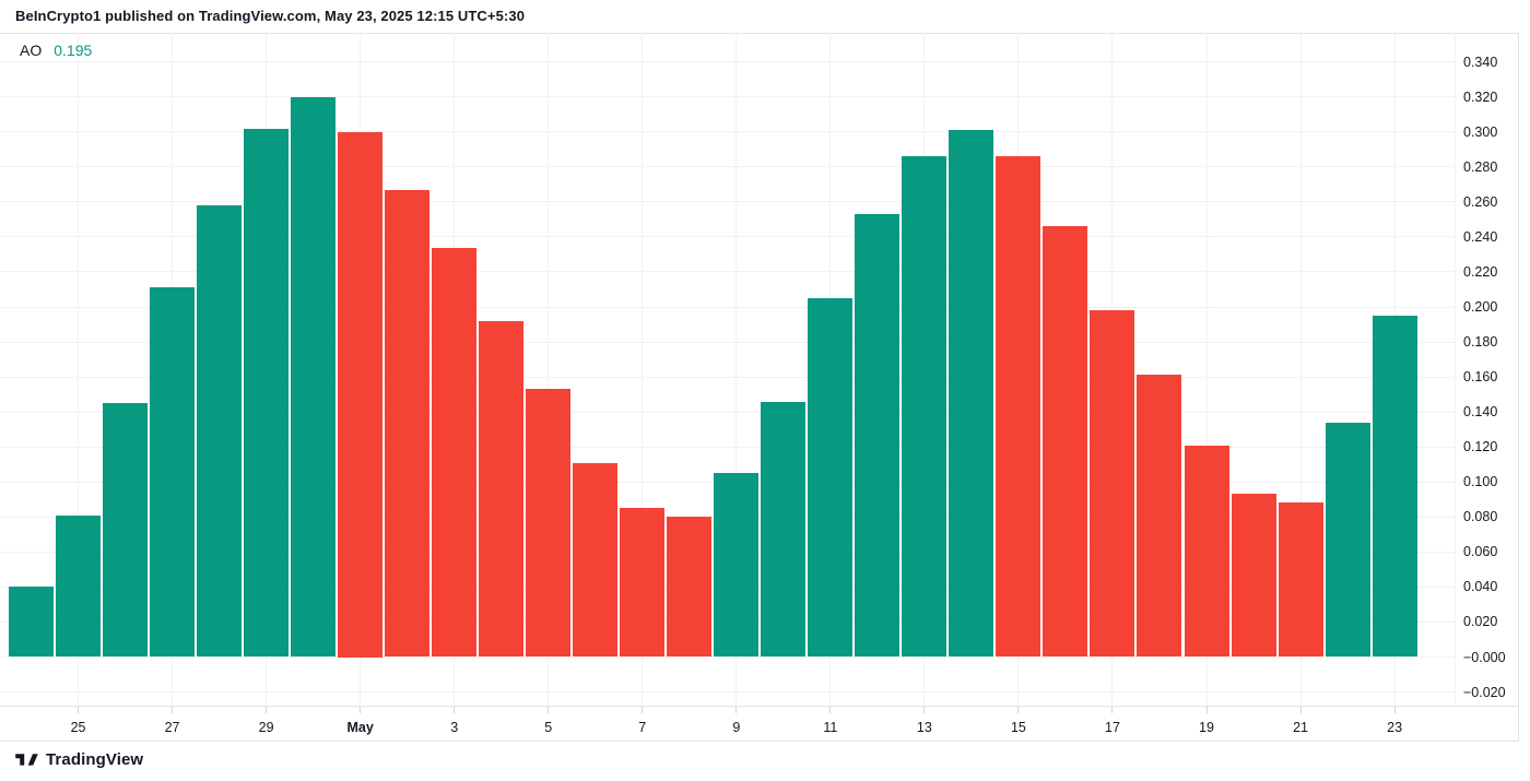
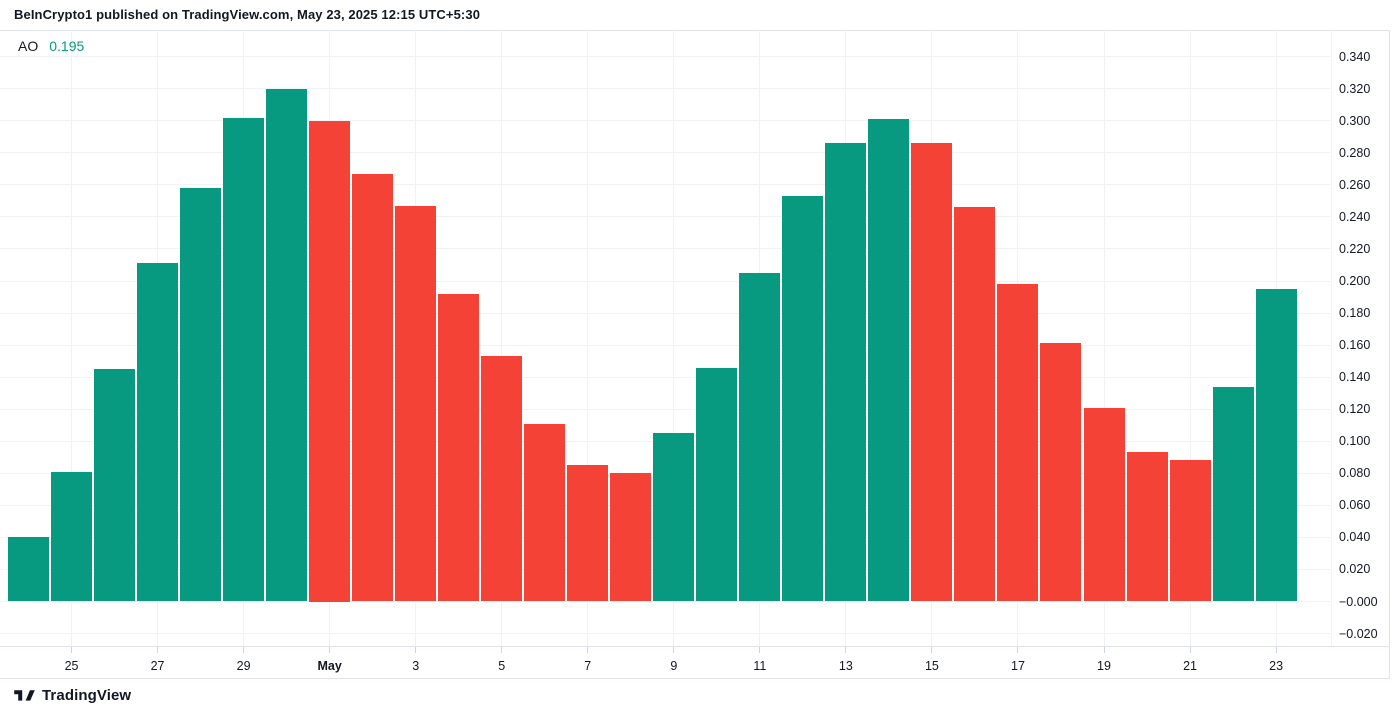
May 3: 0.234 -> 0.247
